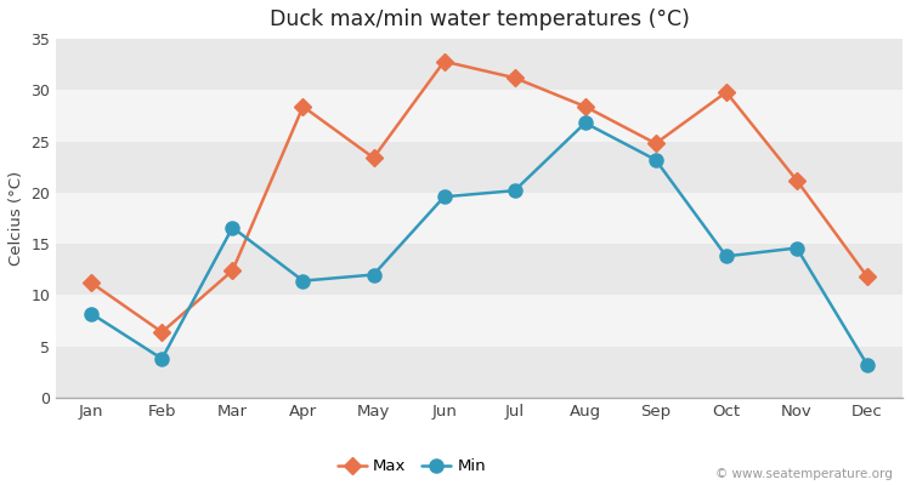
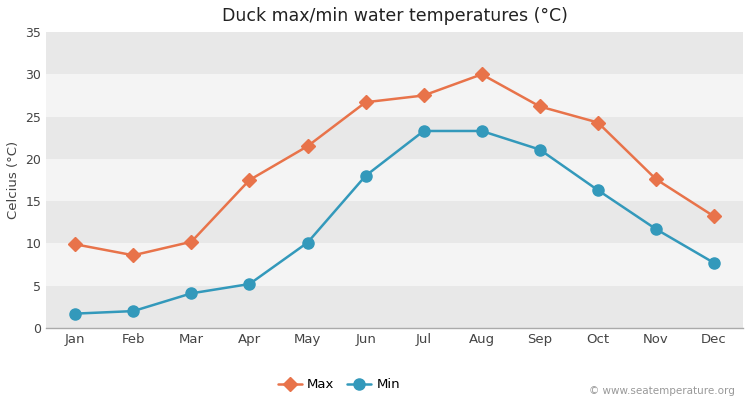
Max/Jan: 11.2 -> 9.9
Min/Jan: 8.2 -> 1.7
Max/Feb: 6.4 -> 8.6
Min/Feb: 3.8 -> 2.0
Max/Mar: 12.4 -> 10.2
Min/Mar: 16.6 -> 4.1
Max/Apr: 28.4 -> 17.5
Min/Apr: 11.4 -> 5.2
Max/May: 23.4 -> 21.5
Min/May: 12.0 -> 10.1
Max/Jun: 32.8 -> 26.7
Min/Jun: 19.6 -> 18.0
Max/Jul: 31.2 -> 27.5
Min/Jul: 20.2 -> 23.3
Max/Aug: 28.4 -> 30.0
Min/Aug: 26.8 -> 23.3
Max/Sep: 24.8 -> 26.2
Min/Sep: 23.2 -> 21.1
Max/Oct: 29.8 -> 24.3
Min/Oct: 13.8 -> 16.3
Max/Nov: 21.2 -> 17.6
Min/Nov: 14.6 -> 11.7
Max/Dec: 11.8 -> 13.2
Min/Dec: 3.2 -> 7.7
